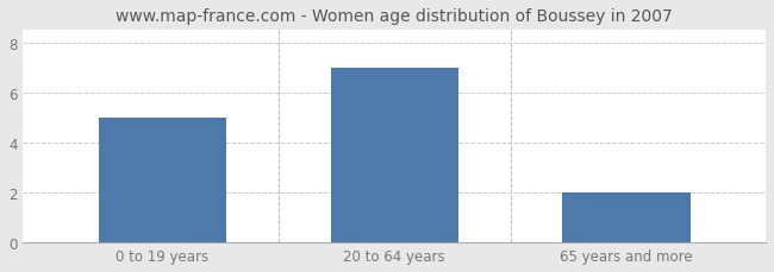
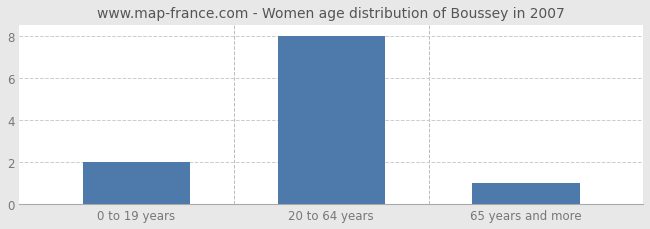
0 to 19 years: 5 -> 2
20 to 64 years: 7 -> 8
65 years and more: 2 -> 1
